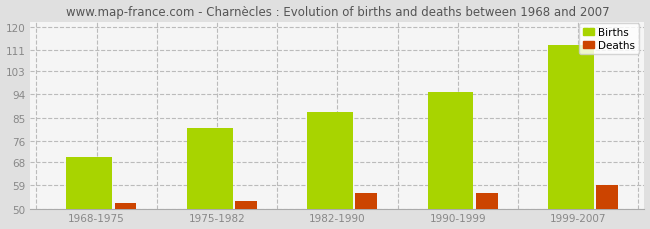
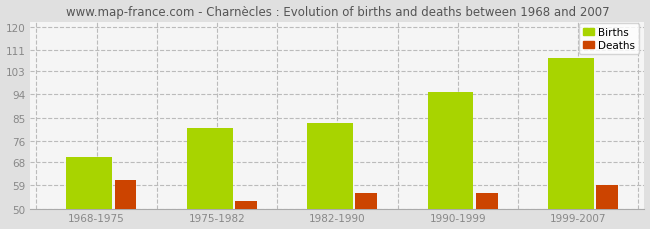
Deaths/1968-1975: 52 -> 61
Births/1982-1990: 87 -> 83
Births/1999-2007: 113 -> 108
